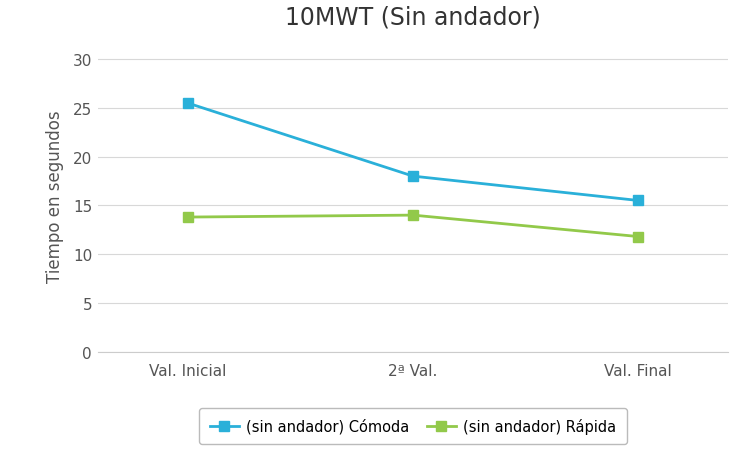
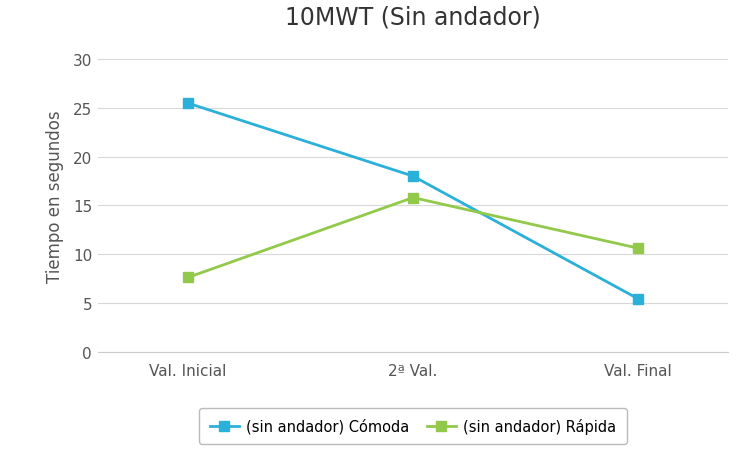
(sin andador) Rápida/Val. Inicial: 13.8 -> 7.6
(sin andador) Rápida/2ª Val.: 14.0 -> 15.8
(sin andador) Cómoda/Val. Final: 15.5 -> 5.4
(sin andador) Rápida/Val. Final: 11.8 -> 10.6
